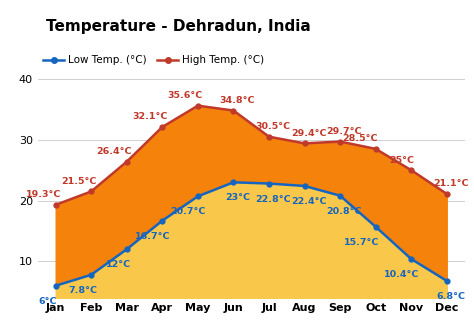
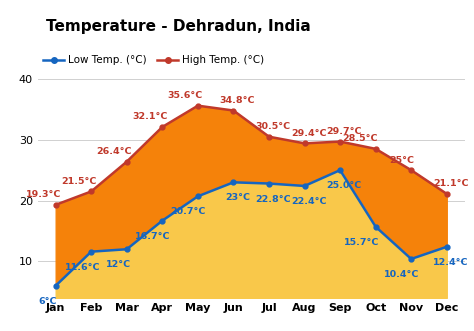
Low Temp. (°C)/Feb: 7.8°C -> 11.6°C
Low Temp. (°C)/Sep: 20.8°C -> 25.0°C
Low Temp. (°C)/Dec: 6.8°C -> 12.4°C
